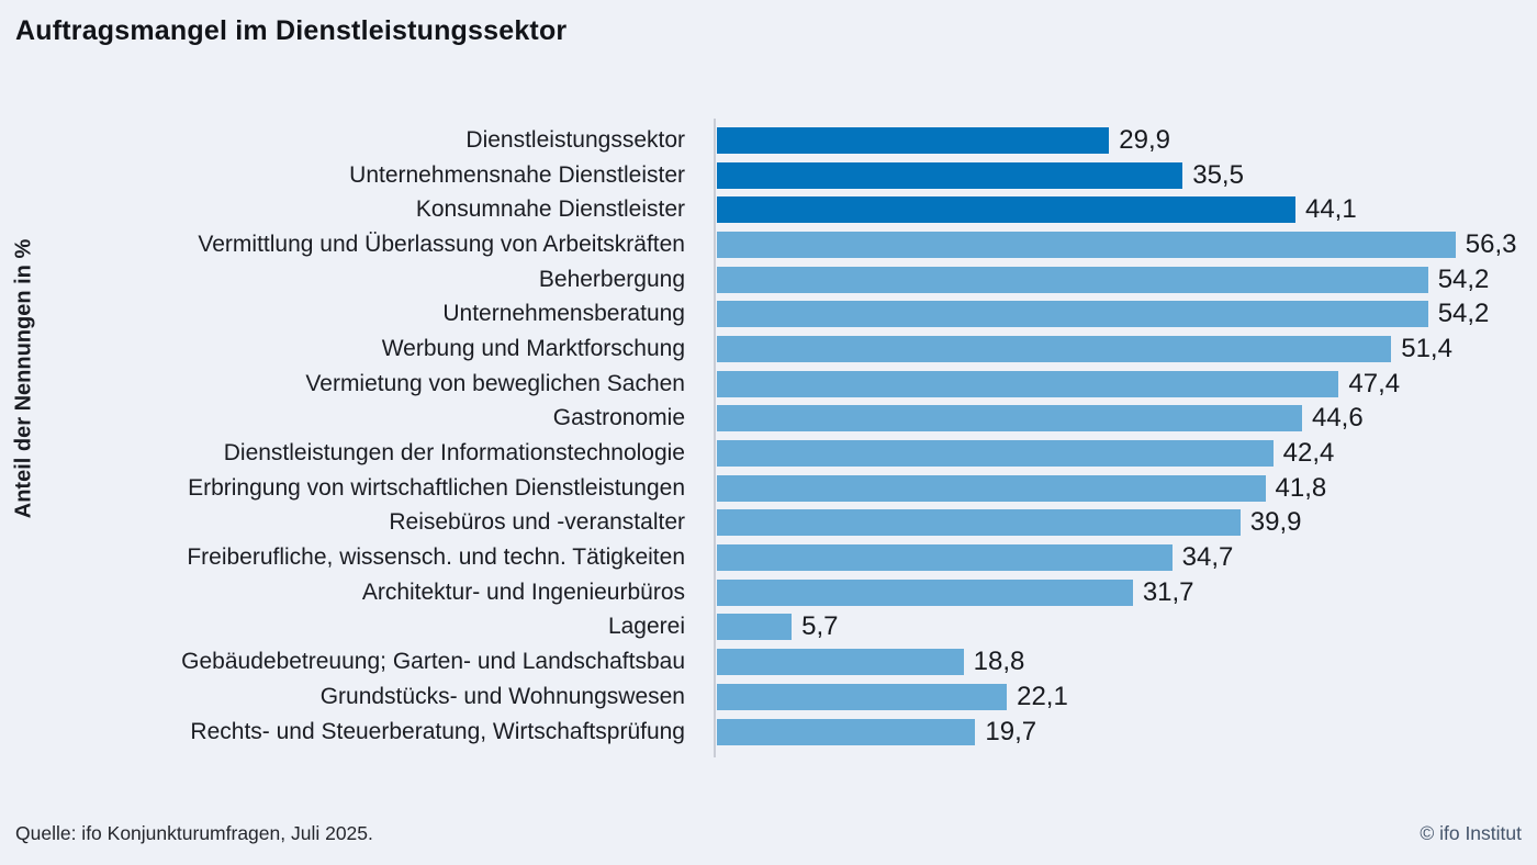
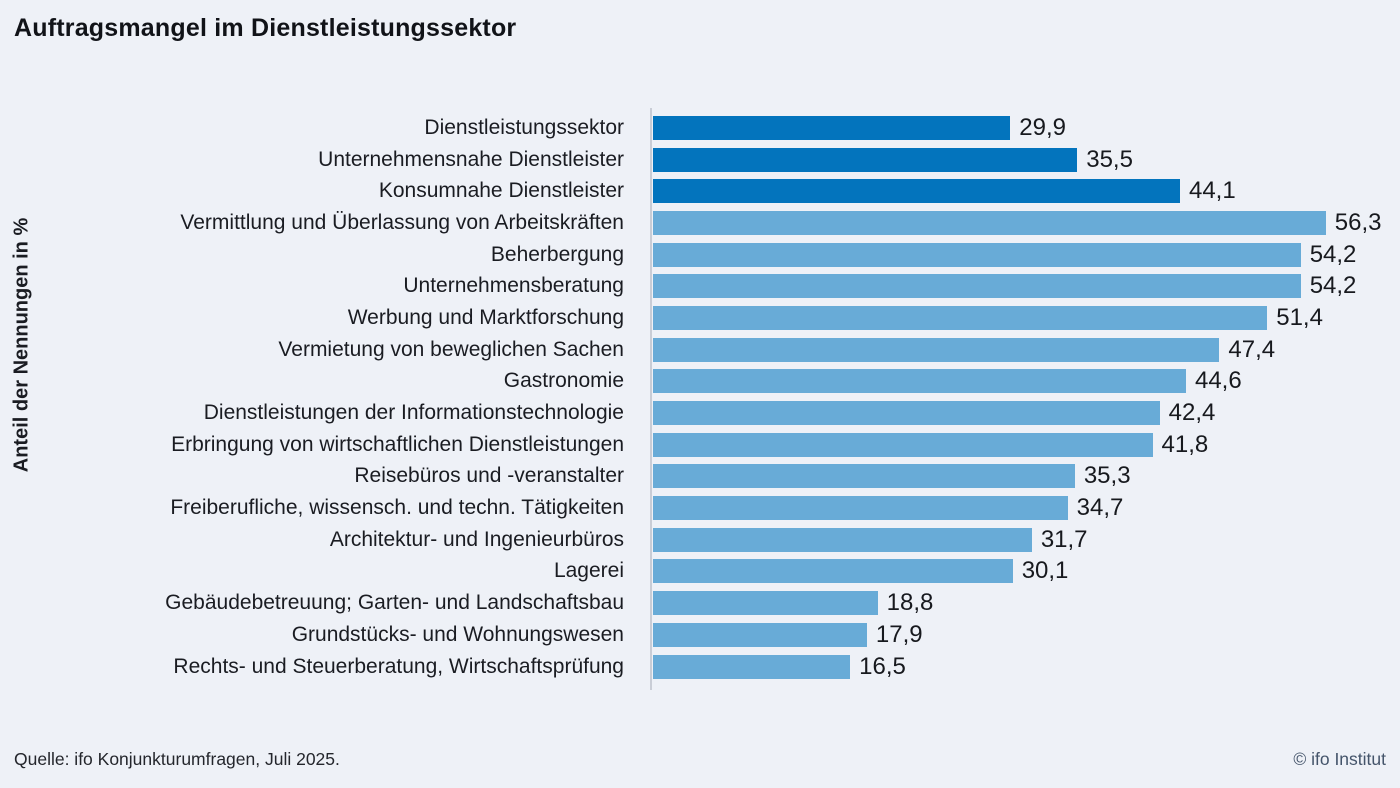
Reisebüros und -veranstalter: 39,9 -> 35,3
Lagerei: 5,7 -> 30,1
Grundstücks- und Wohnungswesen: 22,1 -> 17,9
Rechts- und Steuerberatung, Wirtschaftsprüfung: 19,7 -> 16,5
